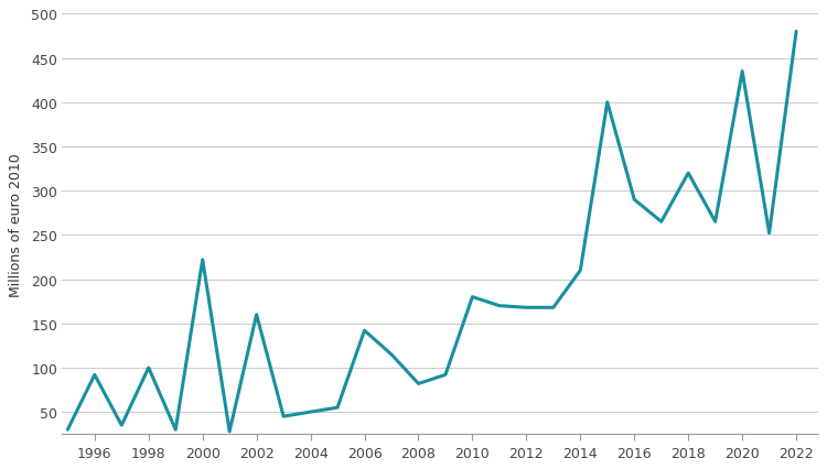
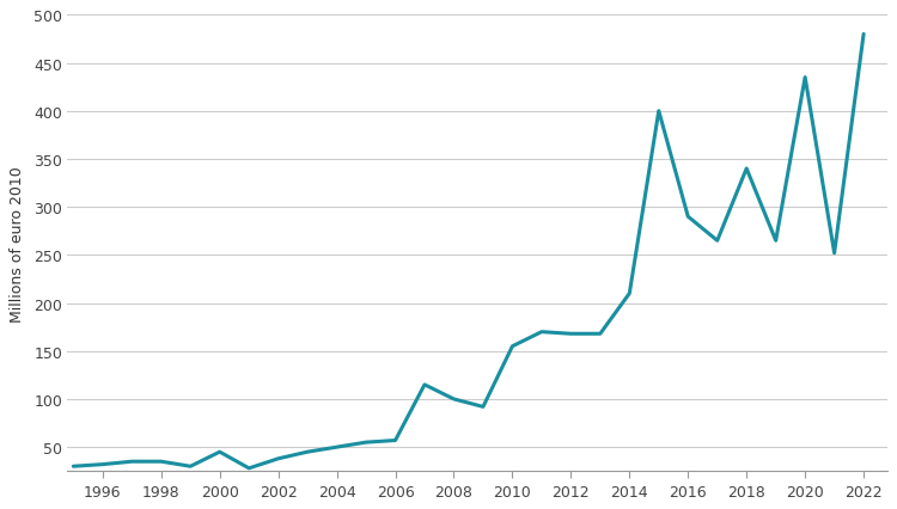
1996: 92 -> 32
1998: 100 -> 35
2000: 222 -> 45
2002: 160 -> 38
2006: 142 -> 57
2008: 82 -> 100
2010: 180 -> 155
2018: 320 -> 340
